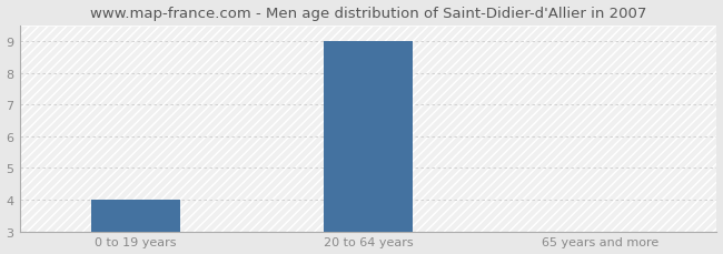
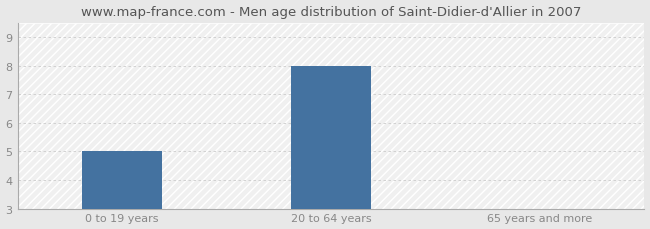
0 to 19 years: 4 -> 5
20 to 64 years: 9 -> 8
